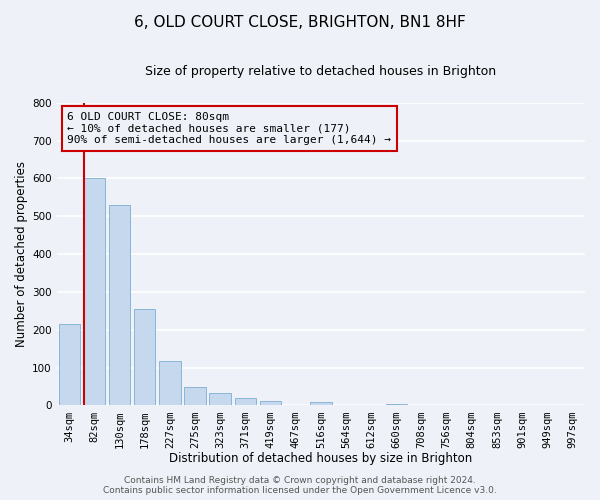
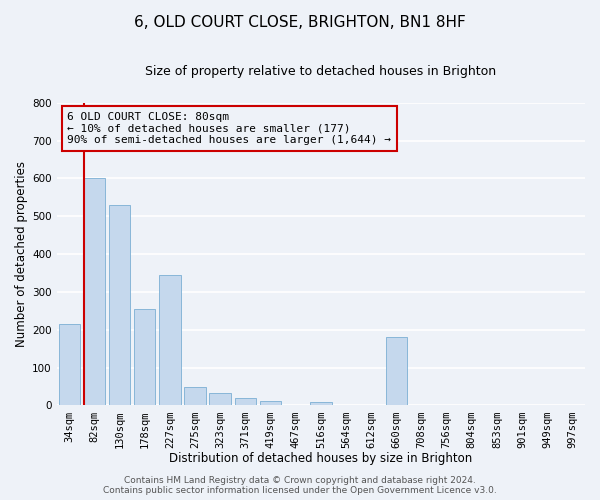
227sqm: 118 -> 345
660sqm: 5 -> 180
